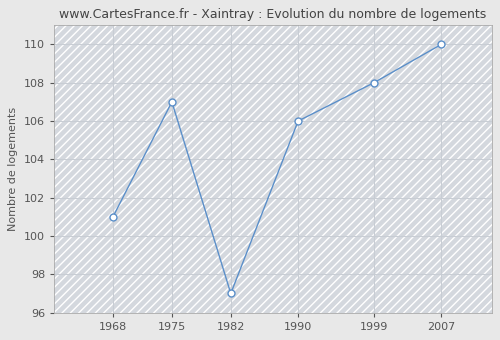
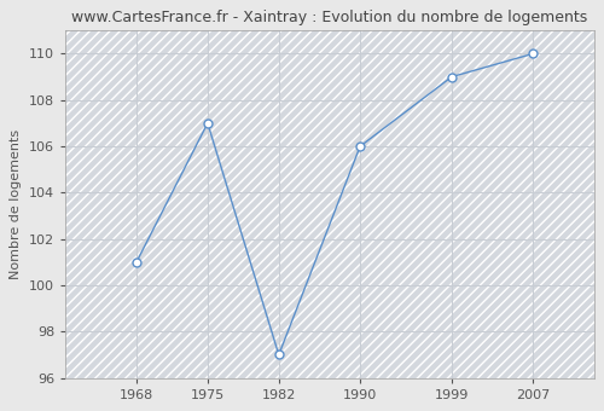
1999: 108 -> 109
